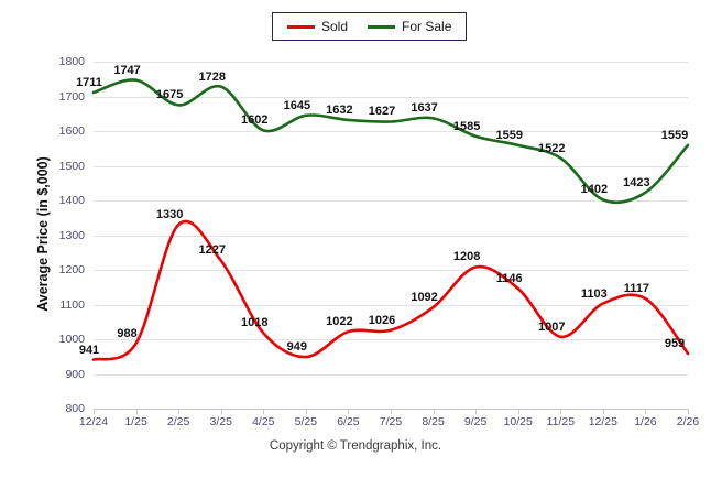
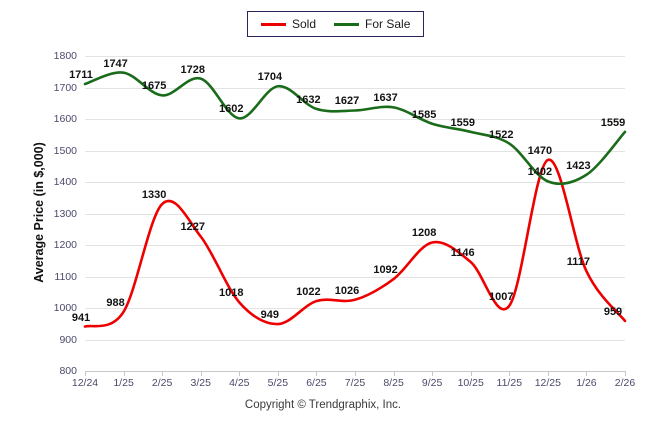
For Sale/5/25: 1645 -> 1704
Sold/12/25: 1103 -> 1470
